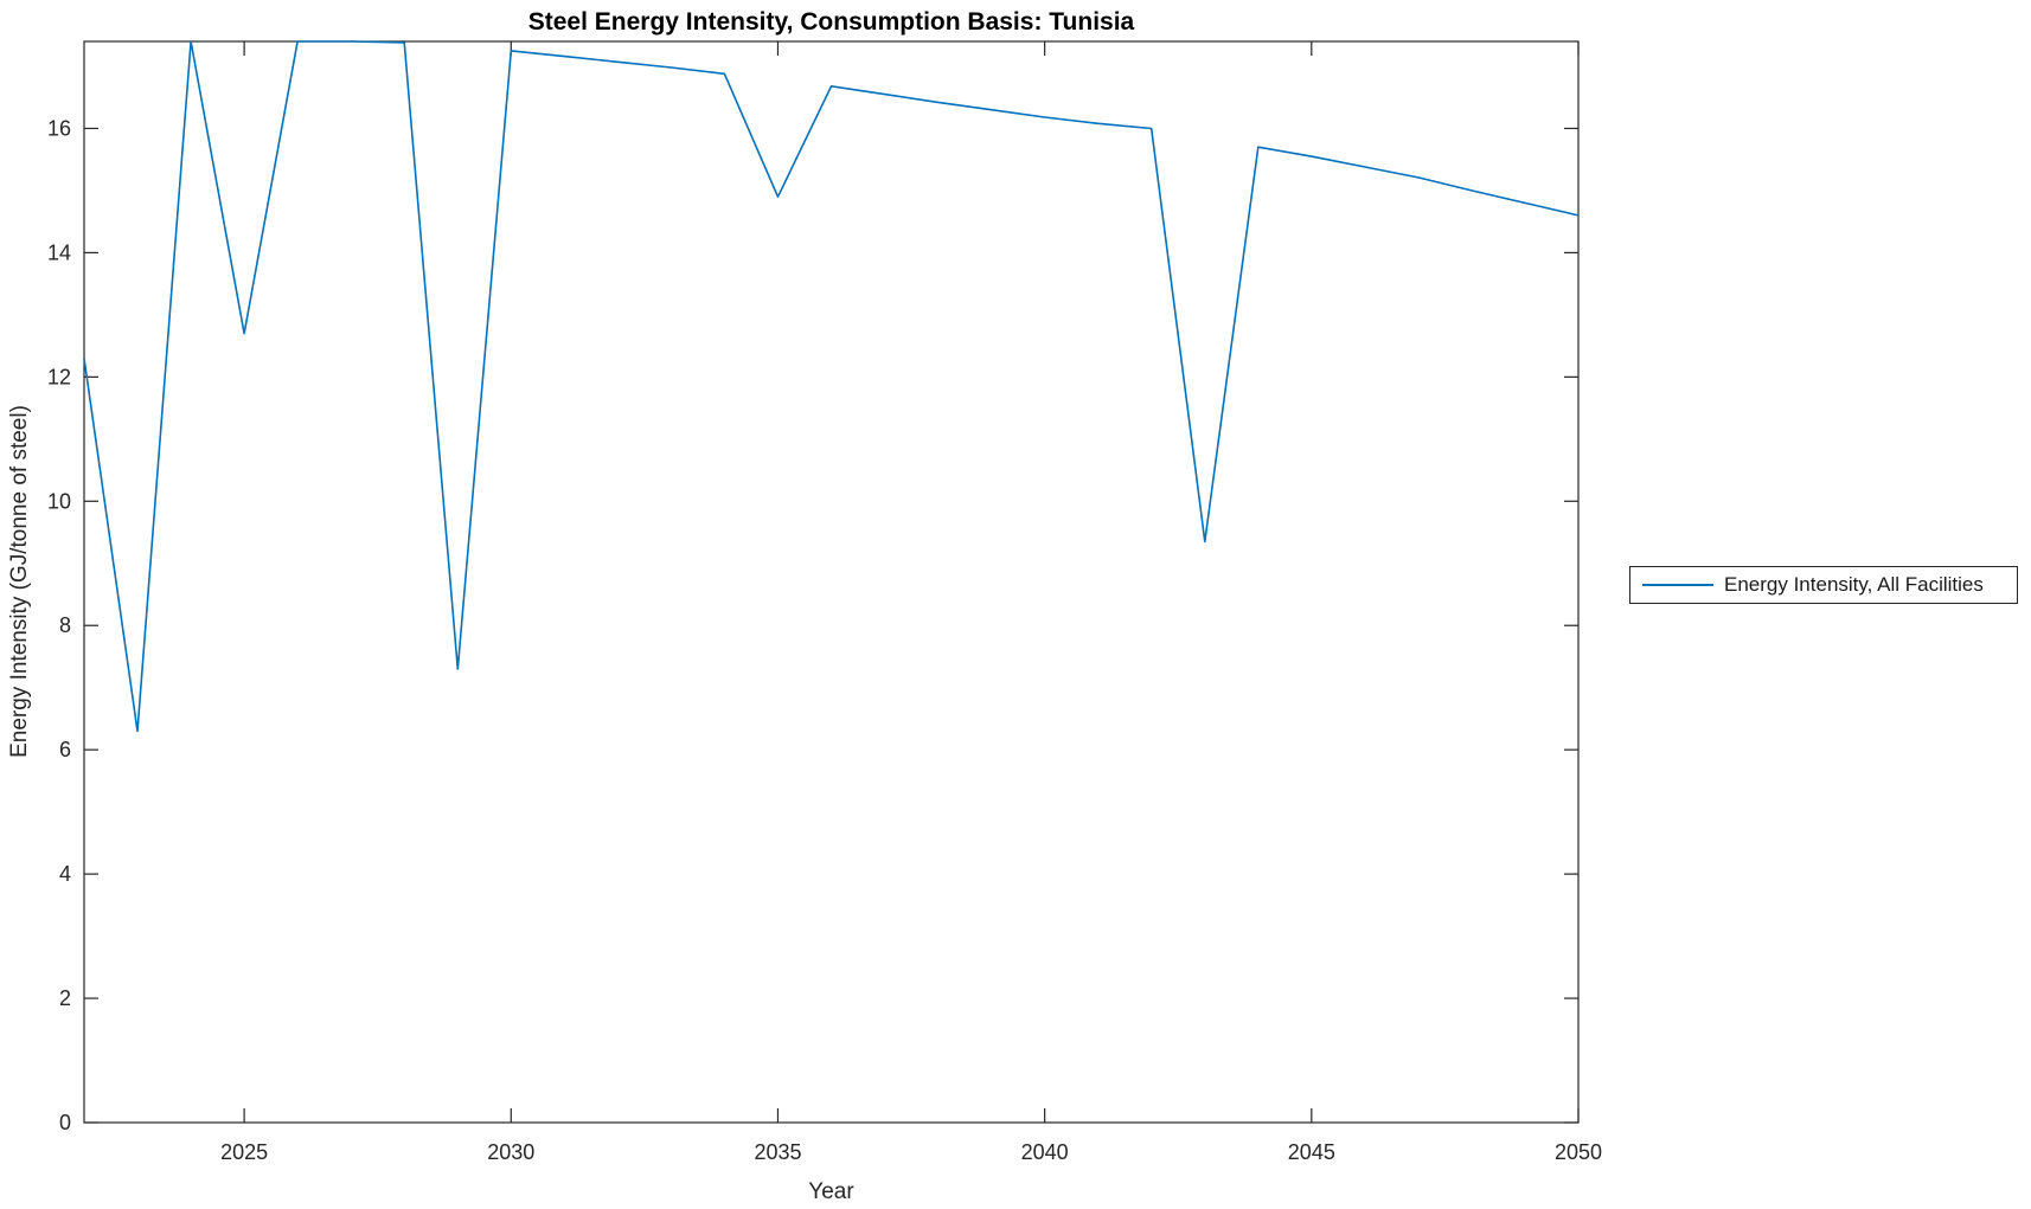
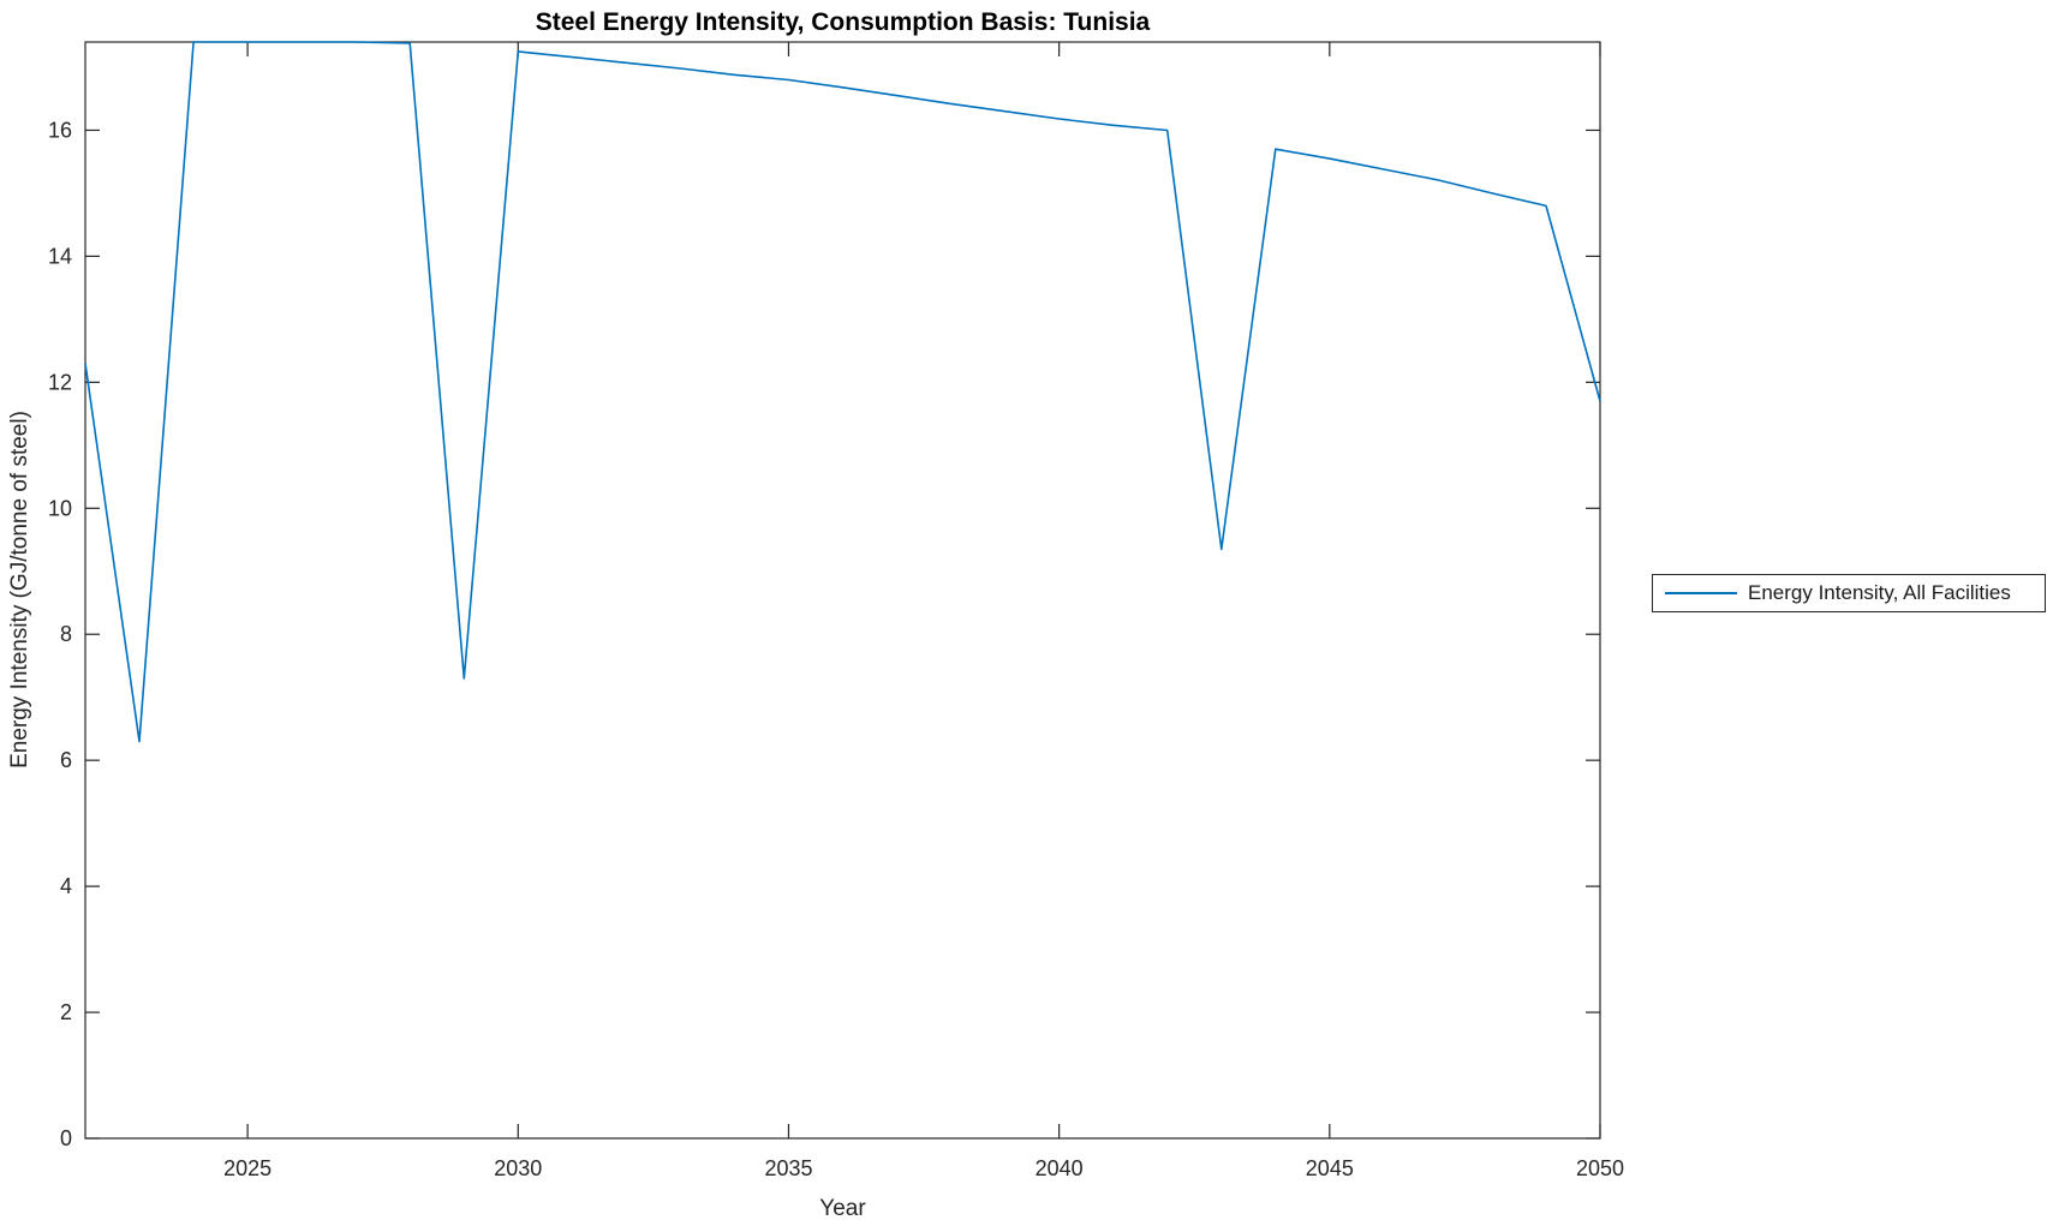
2025: 12.7 -> 17.4
2035: 14.9 -> 16.8
2050: 14.6 -> 11.7
